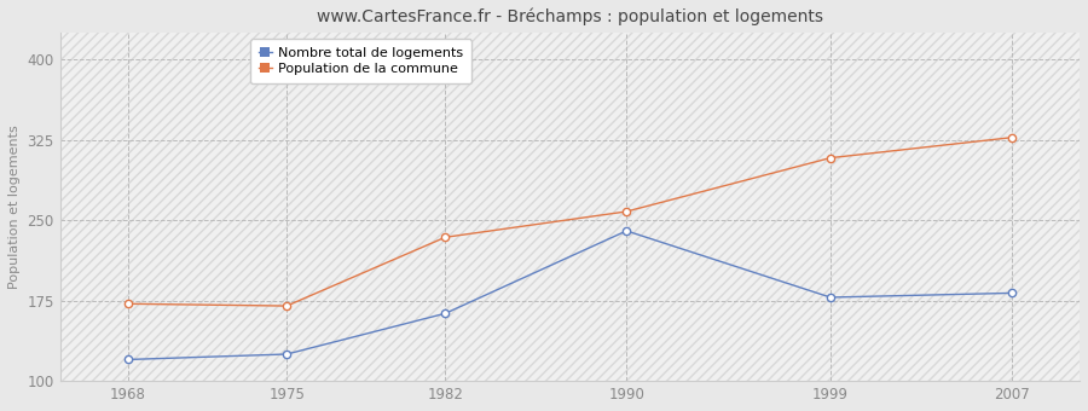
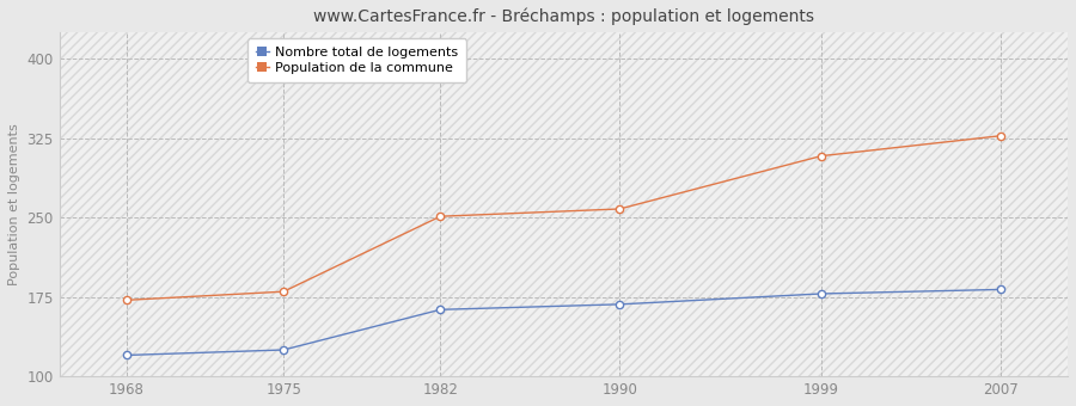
Population de la commune/1975: 170 -> 180
Population de la commune/1982: 234 -> 251
Nombre total de logements/1990: 240 -> 168
